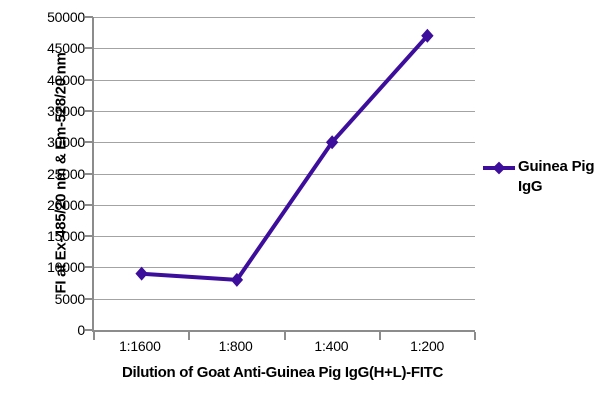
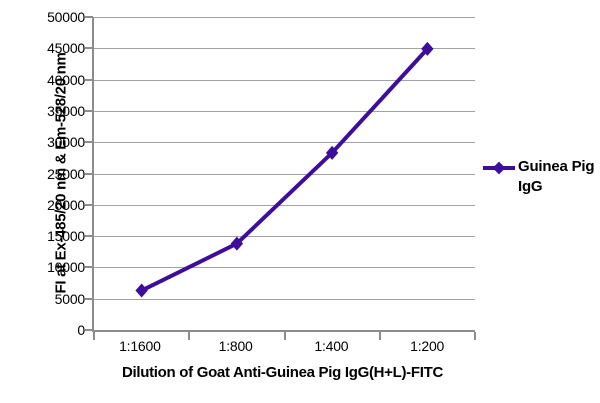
1:1600: 9000 -> 6000
1:800: 8000 -> 14000
1:400: 30000 -> 28000
1:200: 47000 -> 45000
